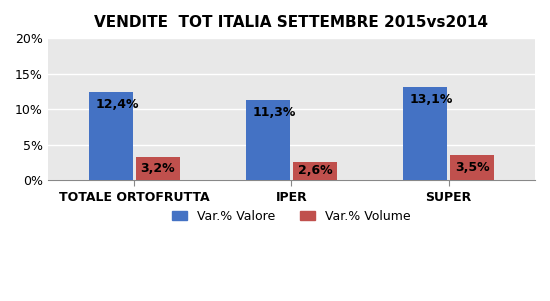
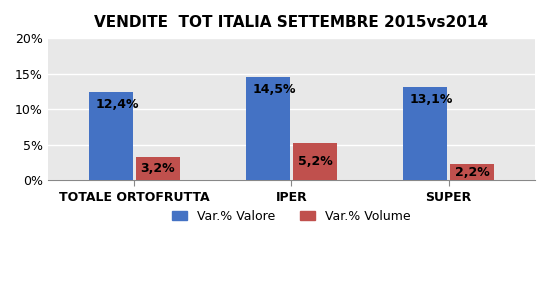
Var.% Valore/IPER: 11,3% -> 14,5%
Var.% Volume/IPER: 2,6% -> 5,2%
Var.% Volume/SUPER: 3,5% -> 2,2%
